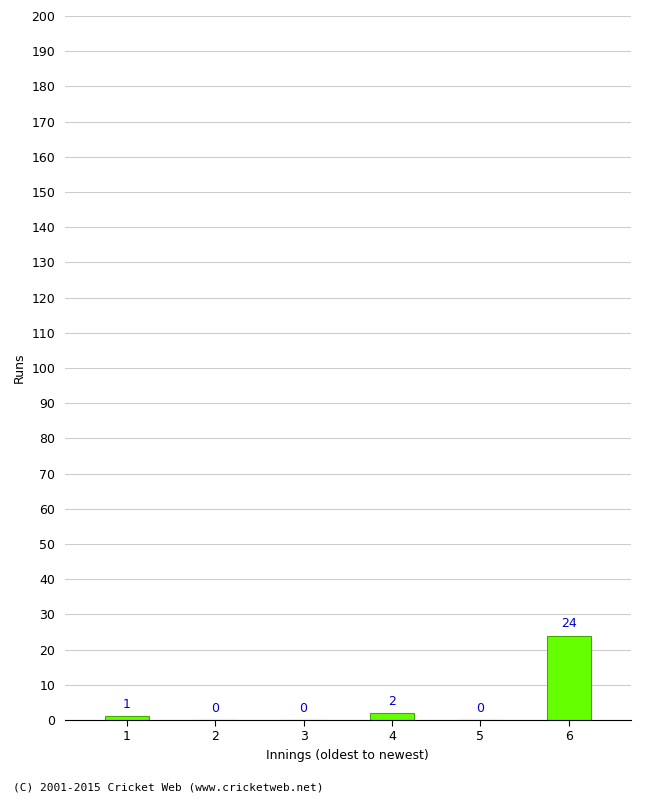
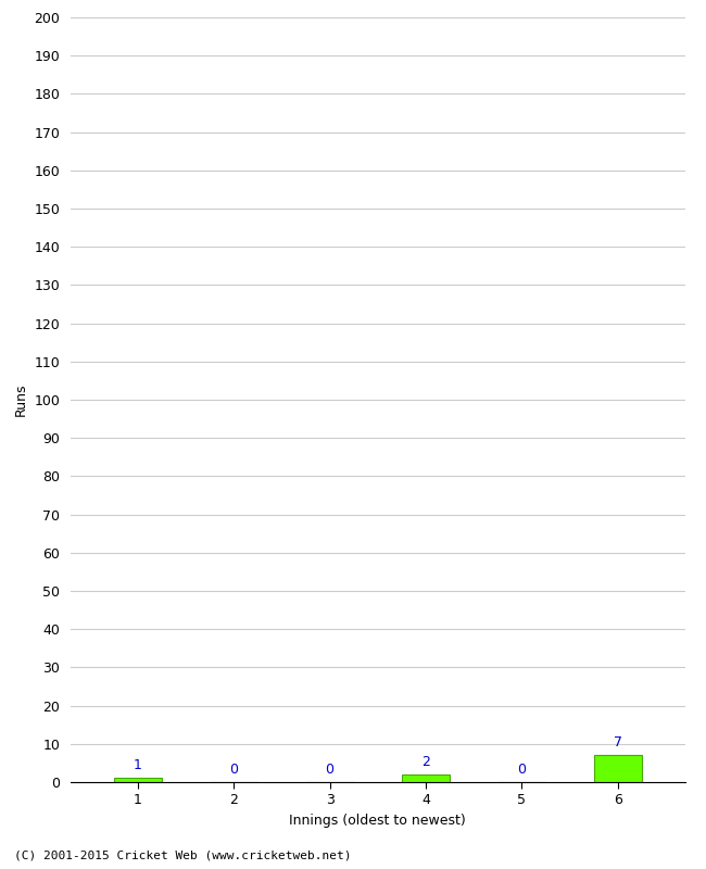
6: 24 -> 7
